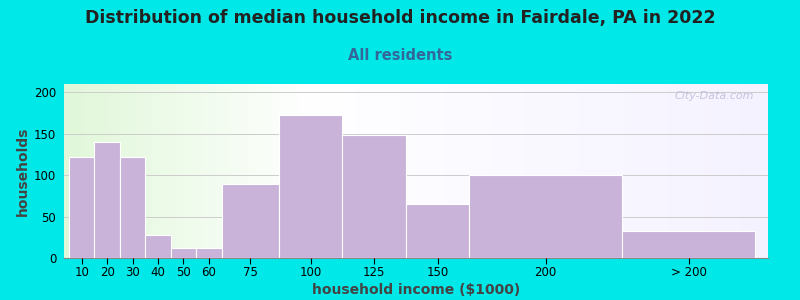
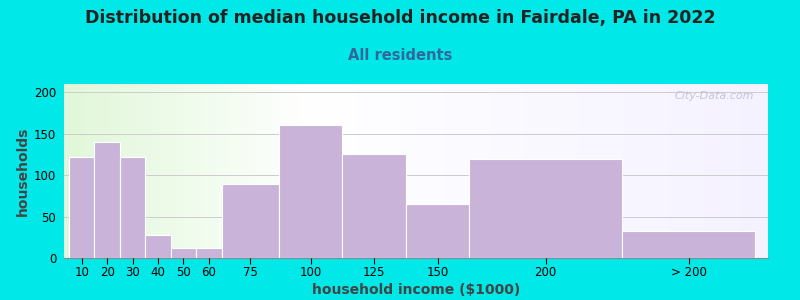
100: 172 -> 161
125: 148 -> 125
200: 100 -> 119
